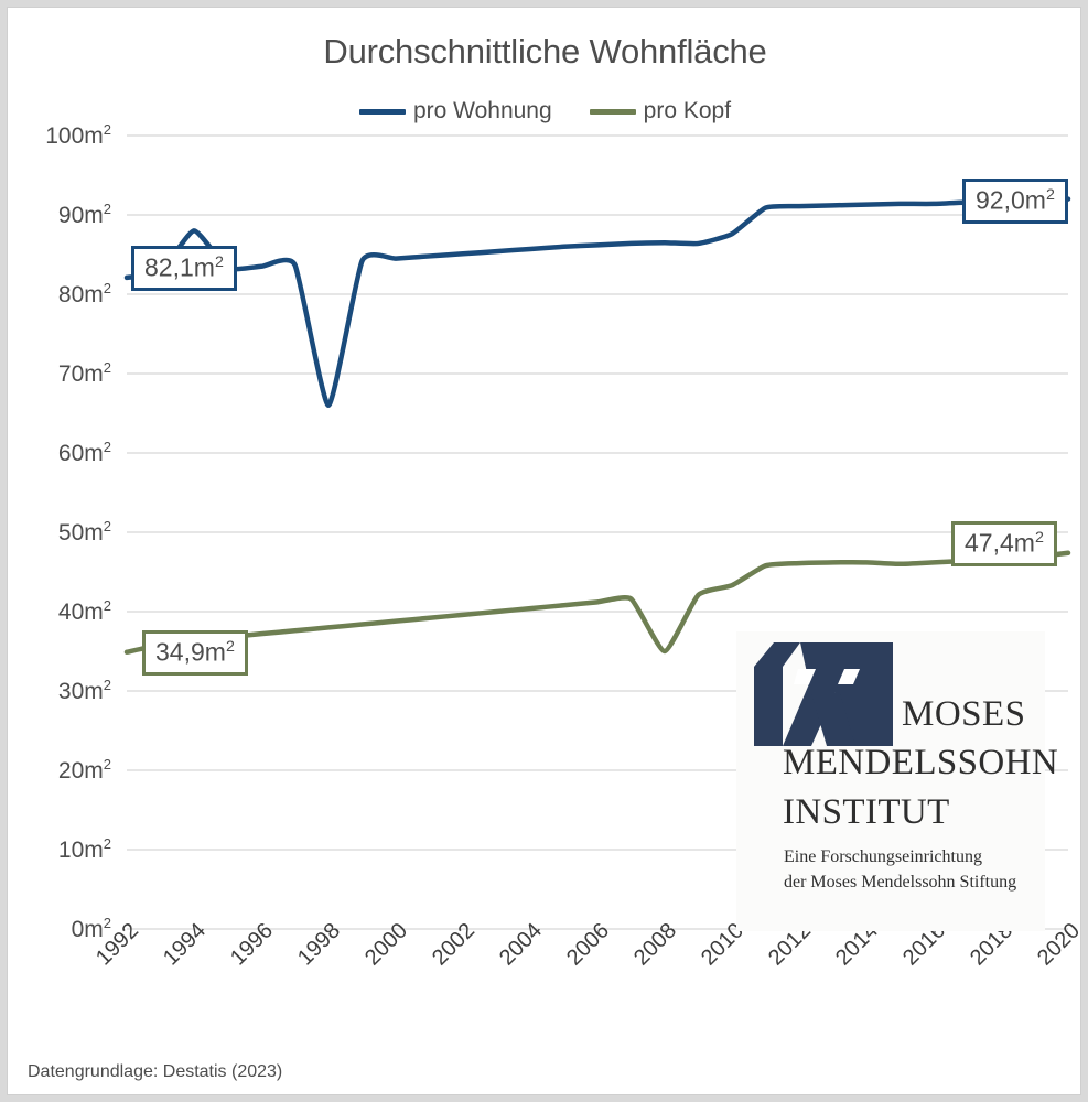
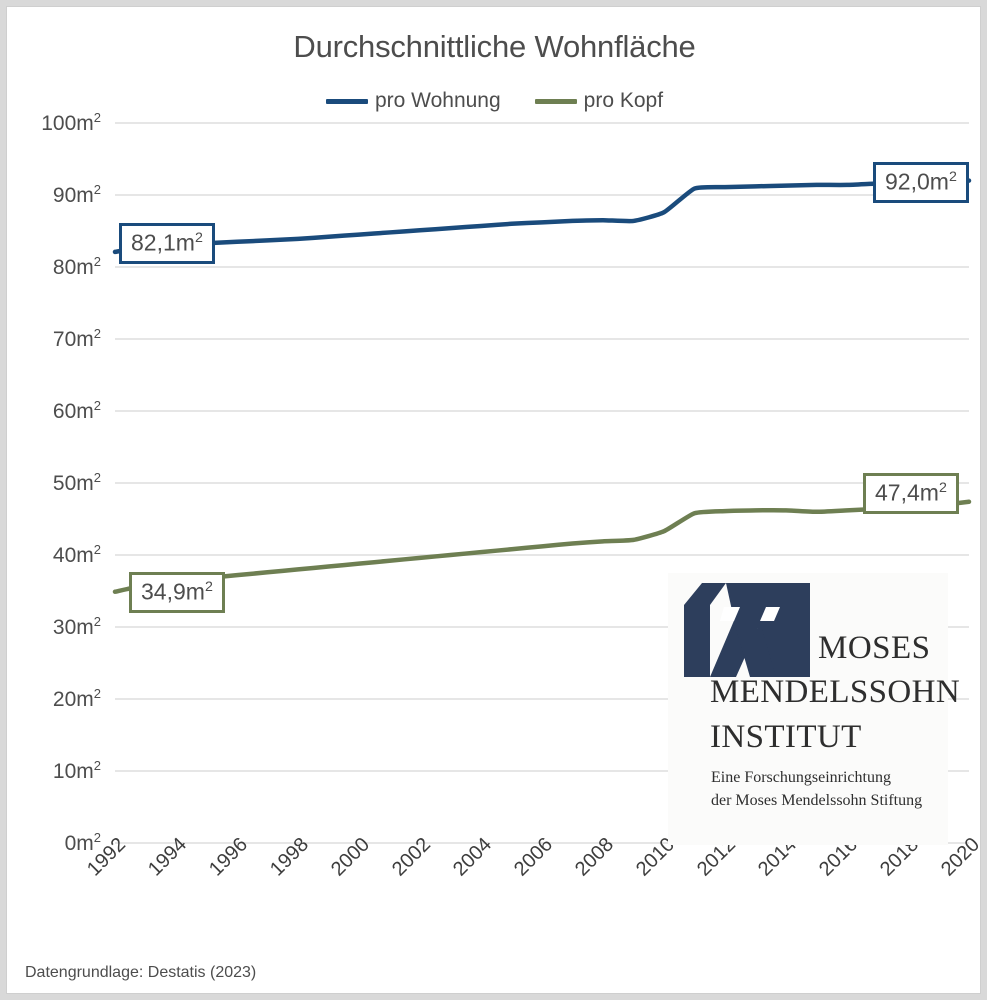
pro Wohnung/1994: 88m -> 83m
pro Wohnung/1998: 66m -> 84m
pro Kopf/2008: 35m -> 42m
